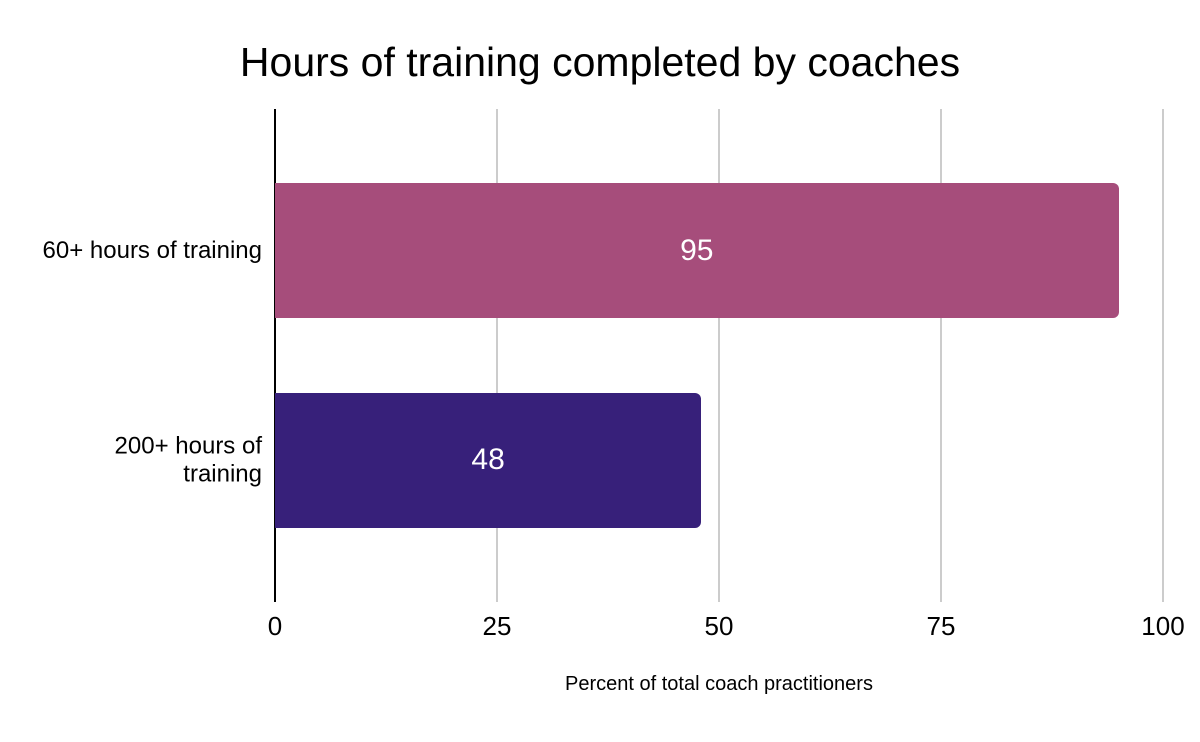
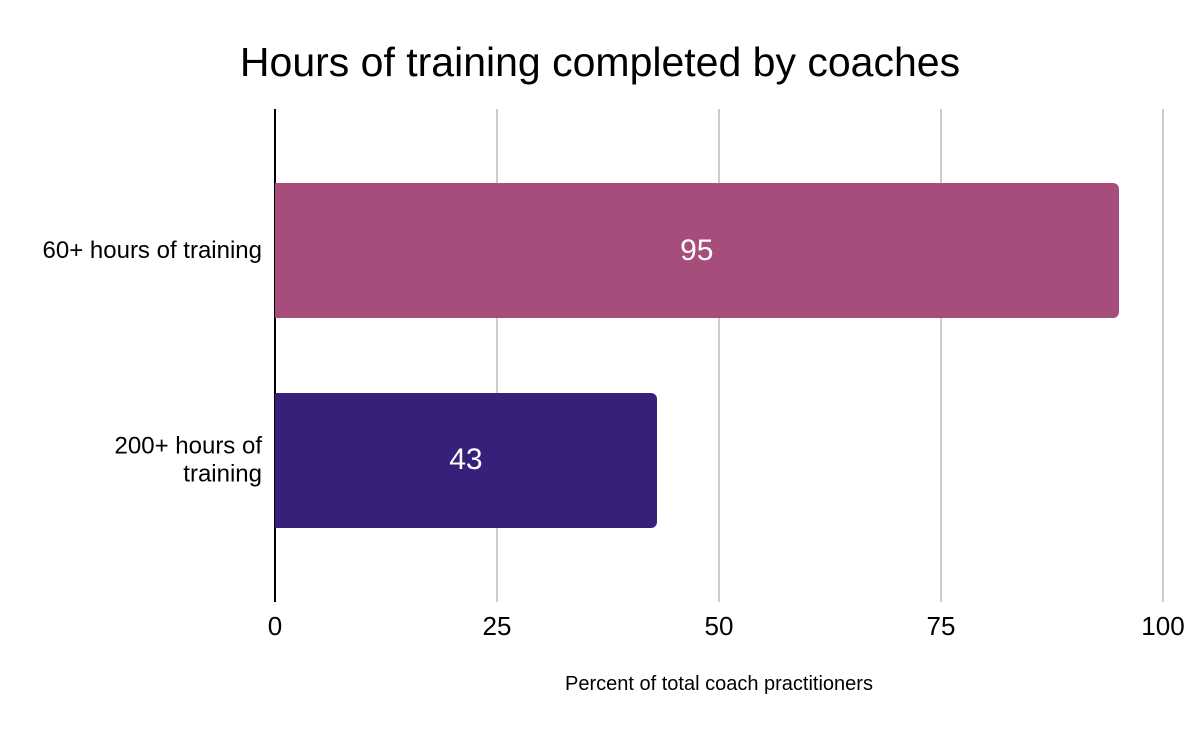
200+ hours of training: 48 -> 43
